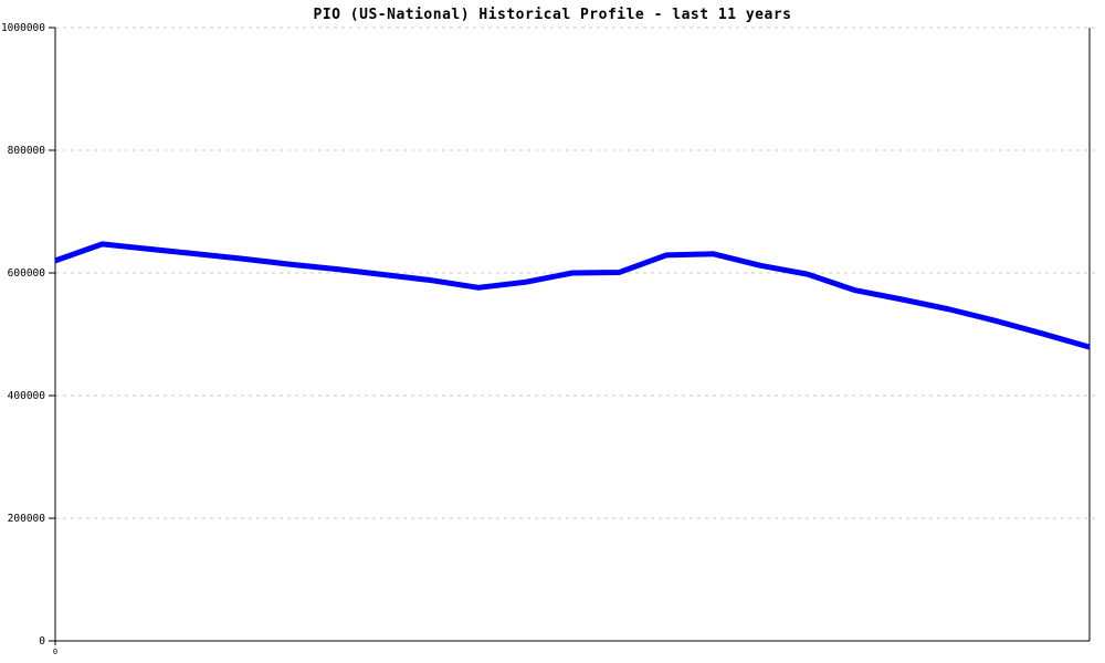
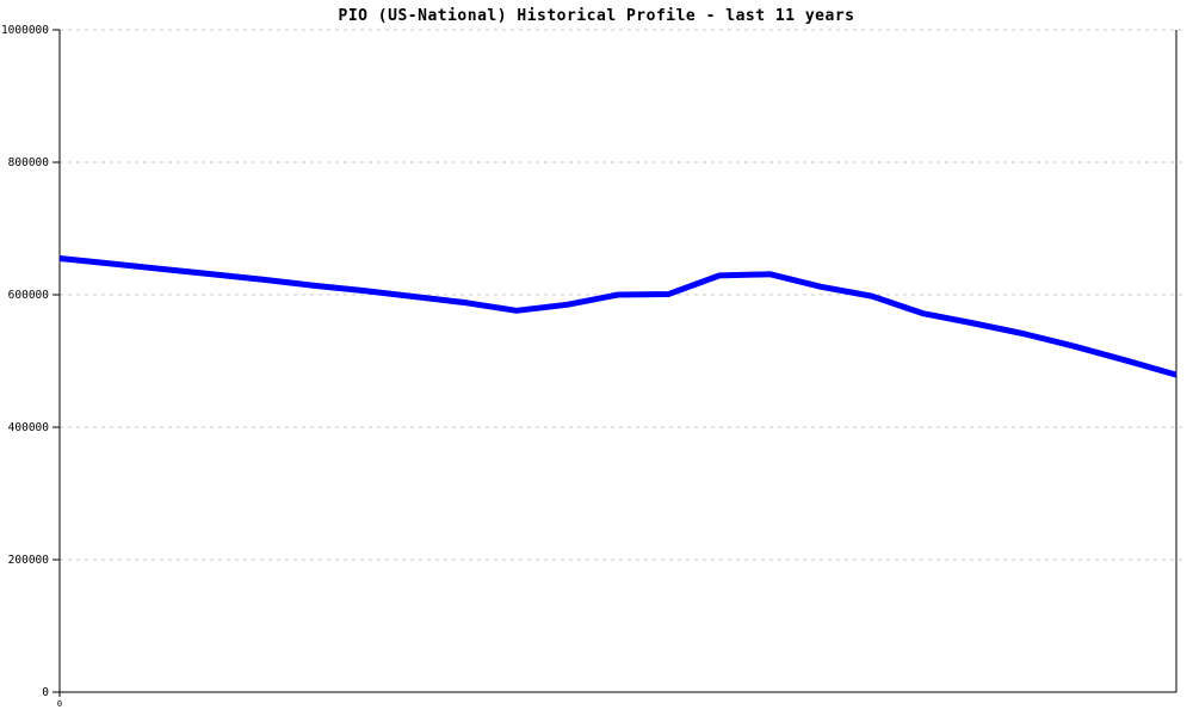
0: 620000 -> 660000
